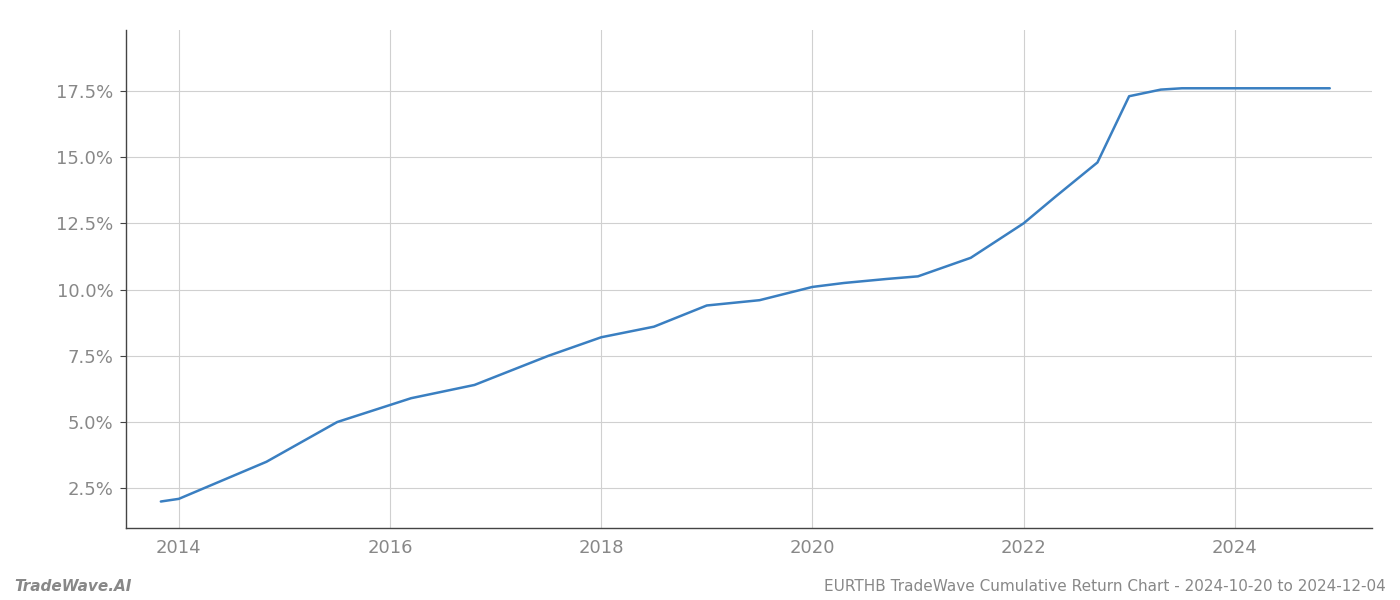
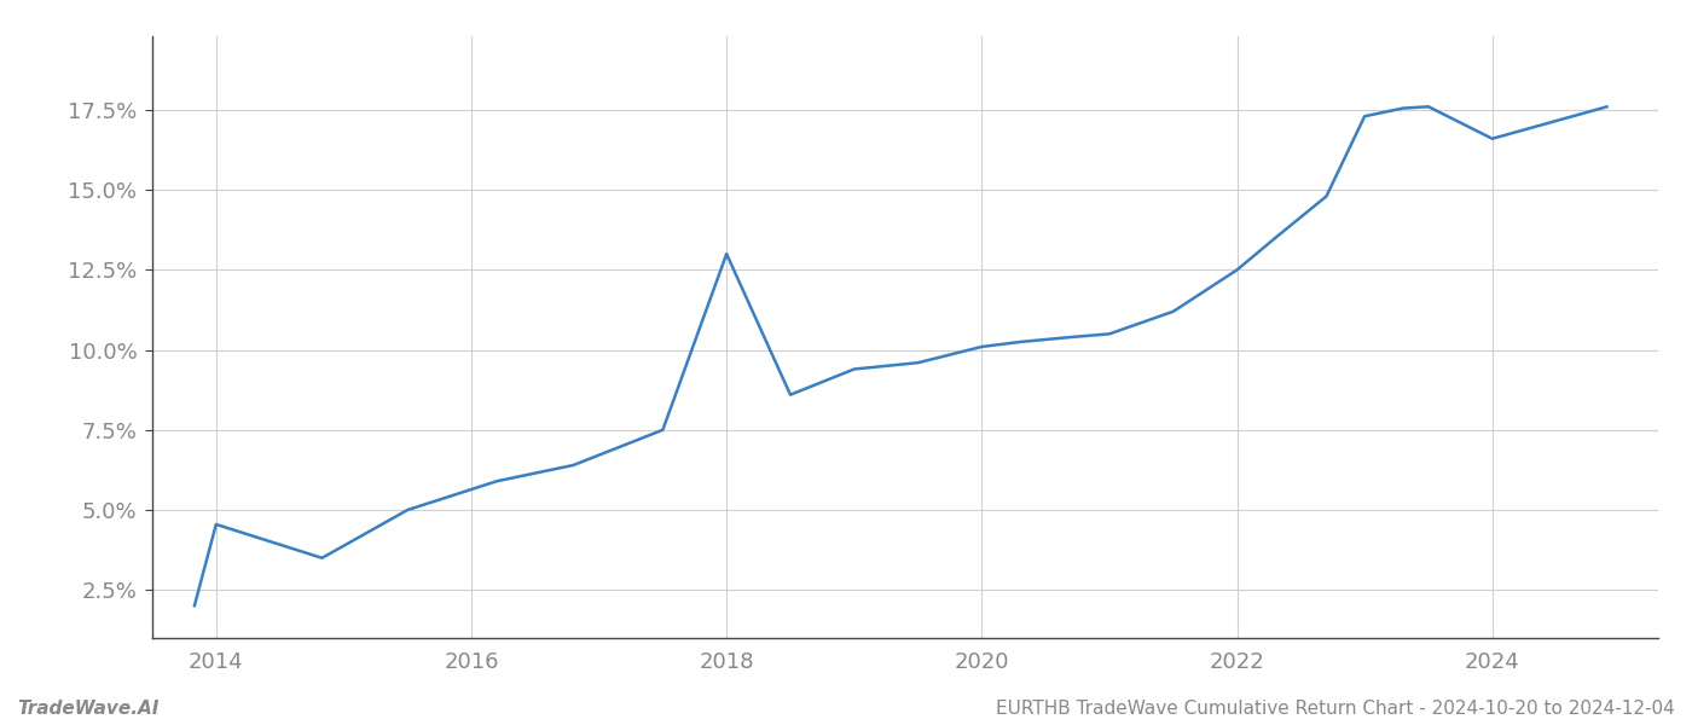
2014: 2.10% -> 4.55%
2018: 8.20% -> 13.00%
2024: 17.60% -> 16.60%
